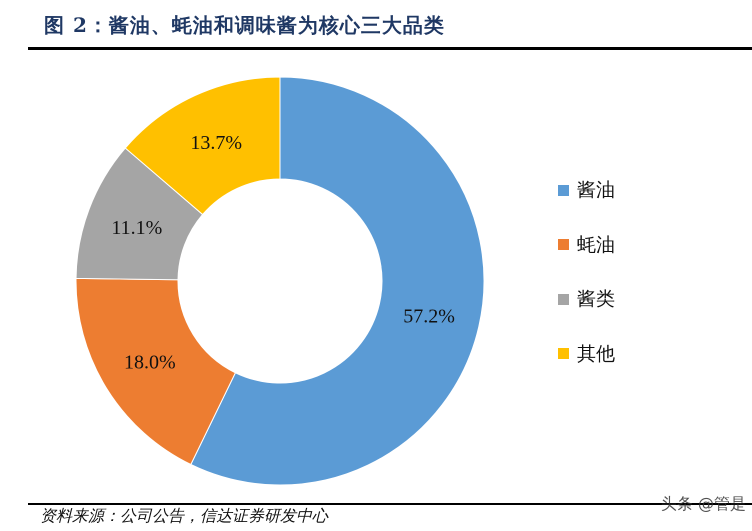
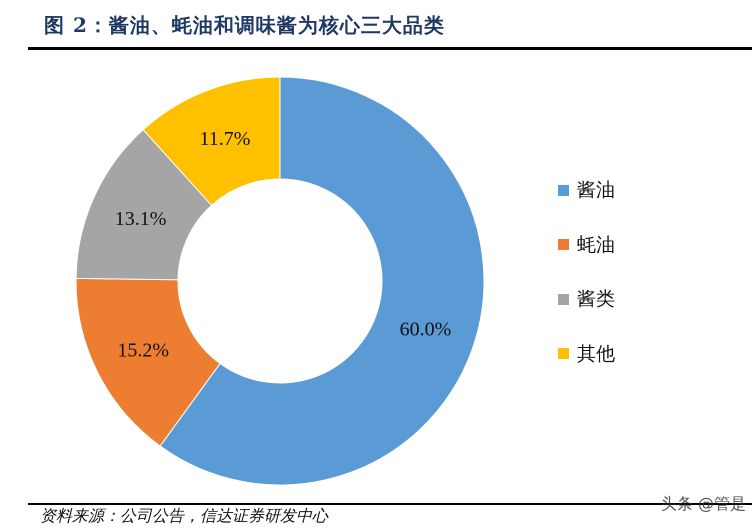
酱油: 57.2% -> 60.0%
蚝油: 18.0% -> 15.2%
酱类: 11.1% -> 13.1%
其他: 13.7% -> 11.7%
